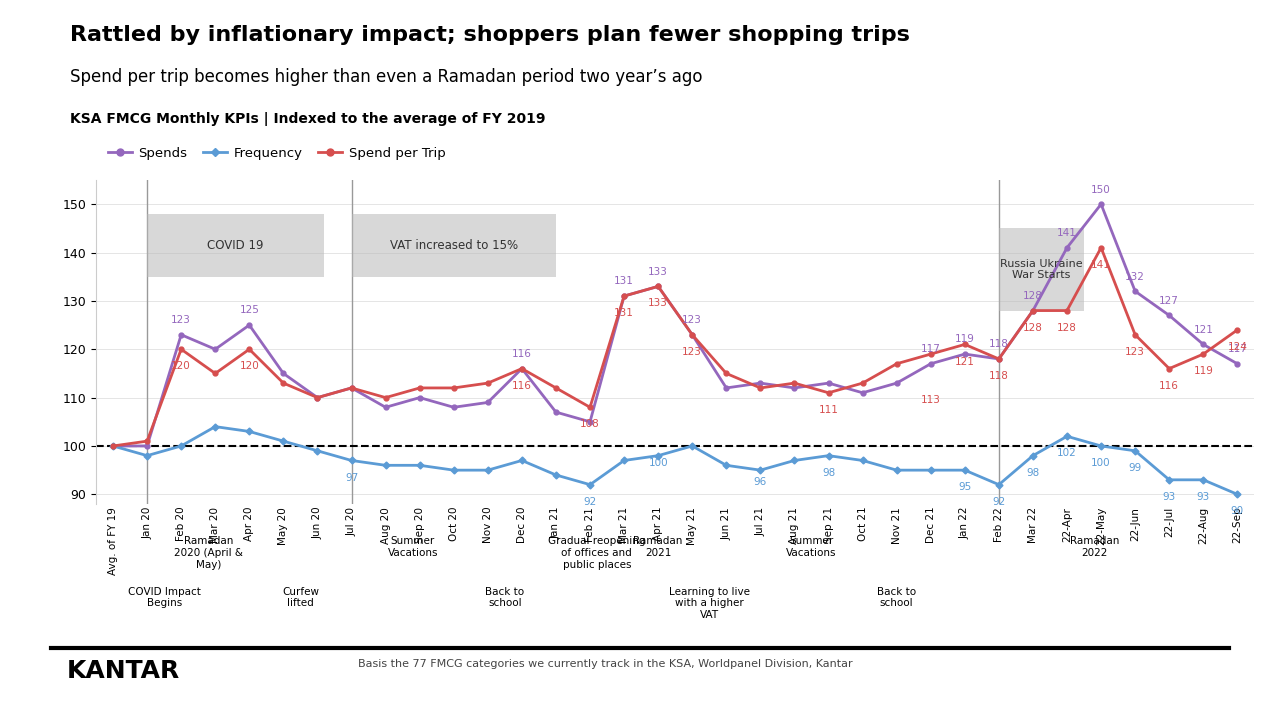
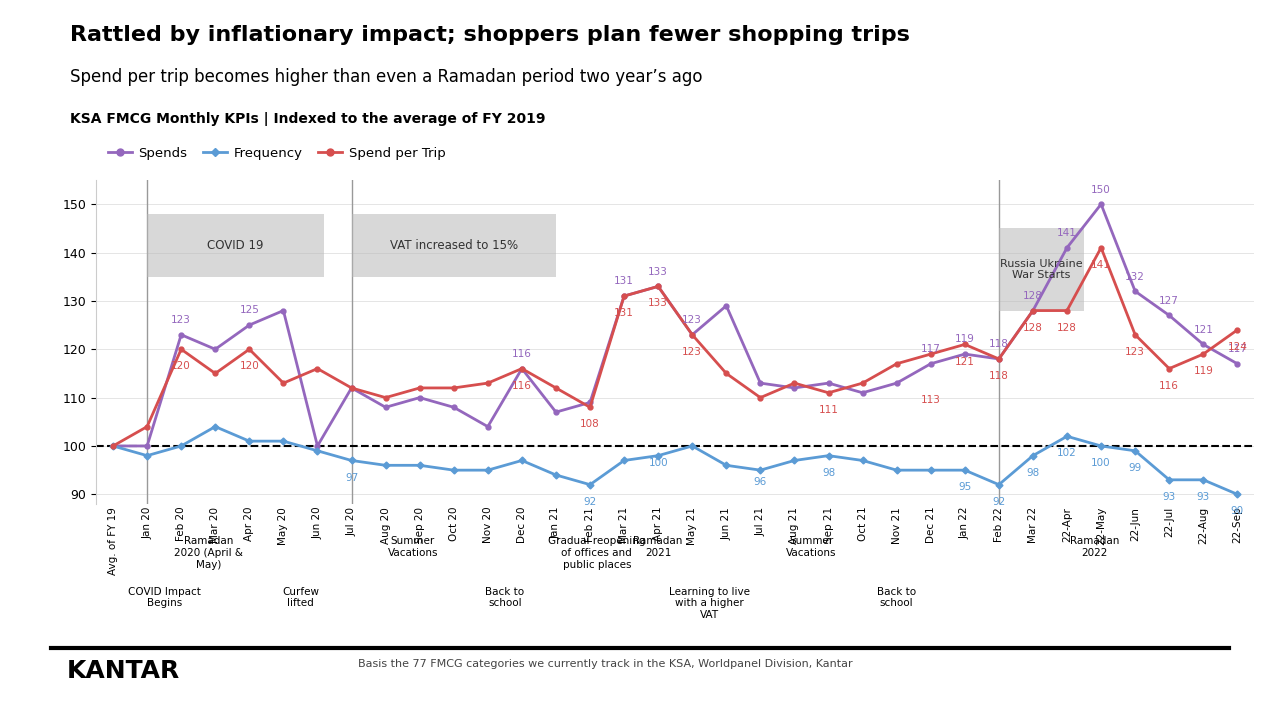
Spend per Trip/Jan 20: 101 -> 104
Frequency/Apr 20: 103 -> 101
Spends/May 20: 115 -> 128
Spends/Jun 20: 110 -> 100
Spend per Trip/Jun 20: 110 -> 116
Spends/Nov 20: 109 -> 104
Spends/Feb 21: 105 -> 109
Spends/Jun 21: 112 -> 129
Spend per Trip/Jul 21: 112 -> 110
